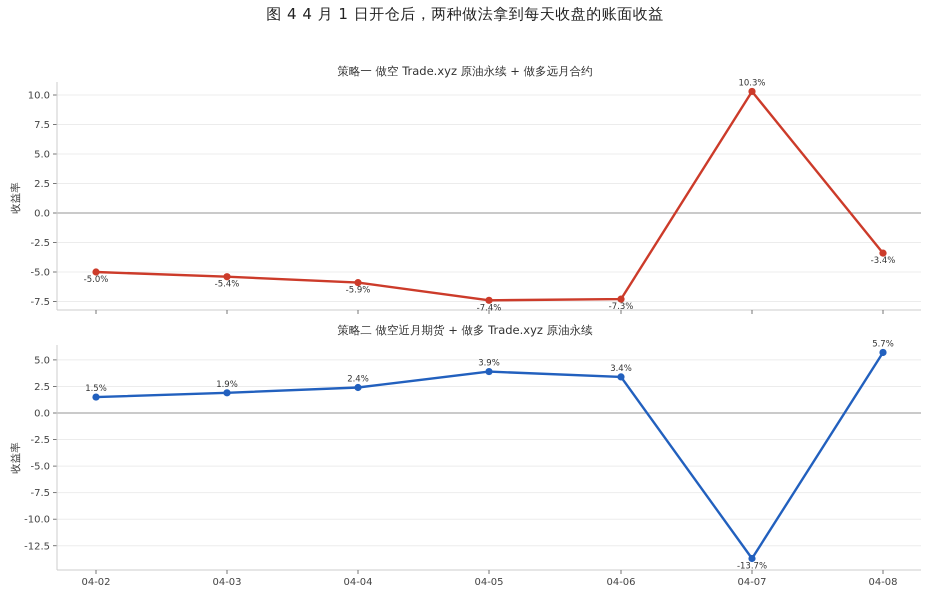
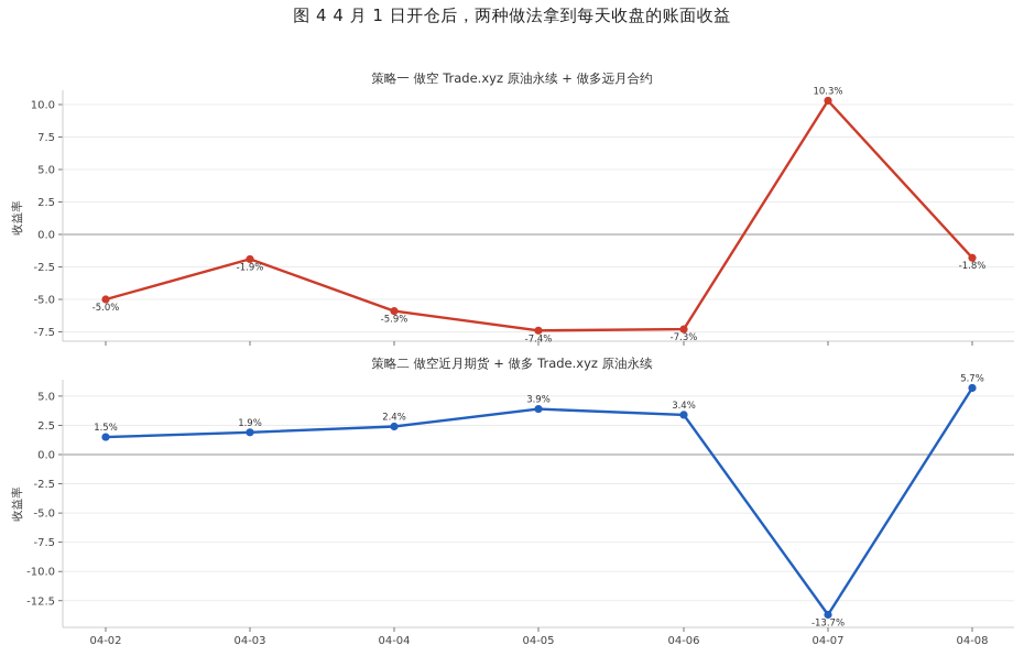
策略一 做空 Trade.xyz 原油永续 + 做多远月合约/04-03: -5.4% -> -1.9%
策略一 做空 Trade.xyz 原油永续 + 做多远月合约/04-08: -3.4% -> -1.8%
